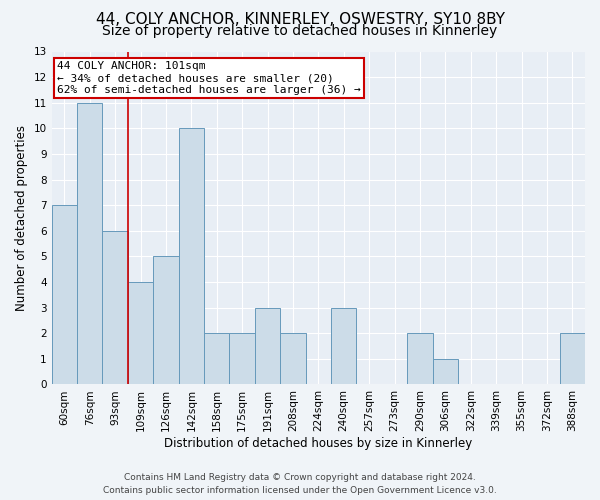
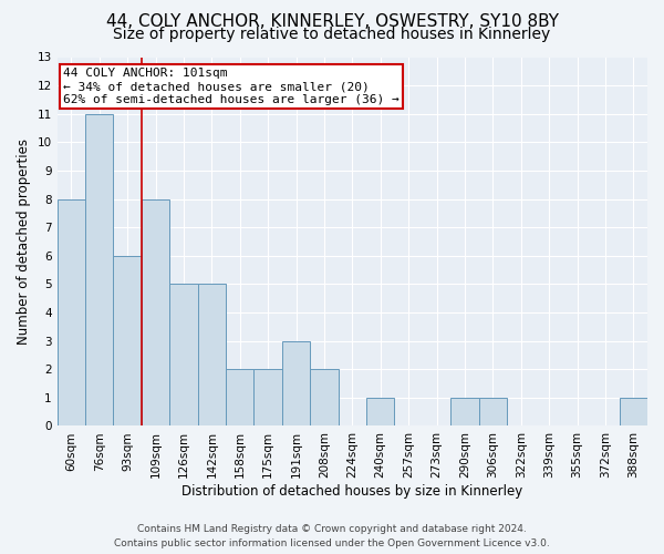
60sqm: 7 -> 8
109sqm: 4 -> 8
142sqm: 10 -> 5
240sqm: 3 -> 1
290sqm: 2 -> 1
388sqm: 2 -> 1
